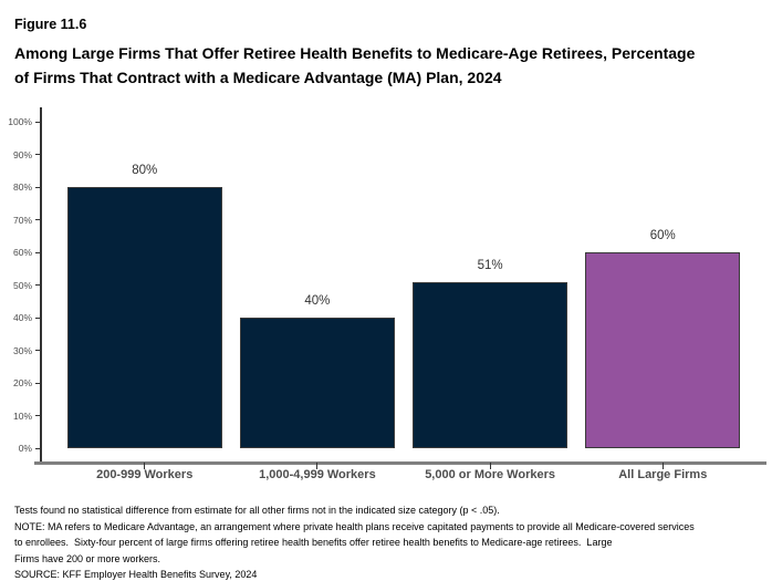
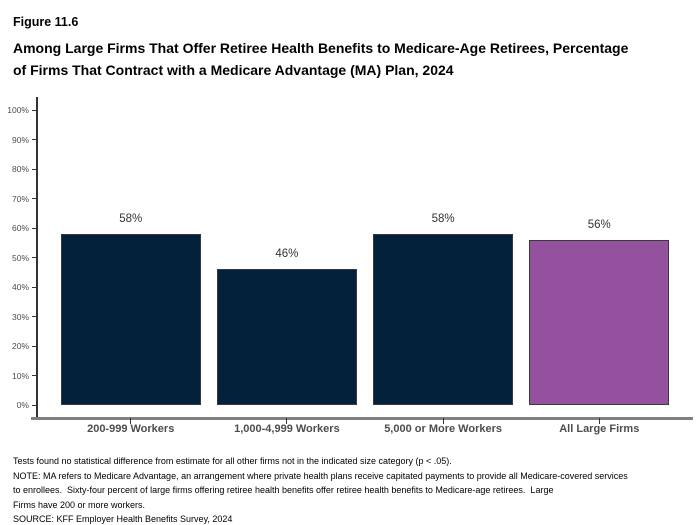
200-999 Workers: 80% -> 58%
1,000-4,999 Workers: 40% -> 46%
5,000 or More Workers: 51% -> 58%
All Large Firms: 60% -> 56%
